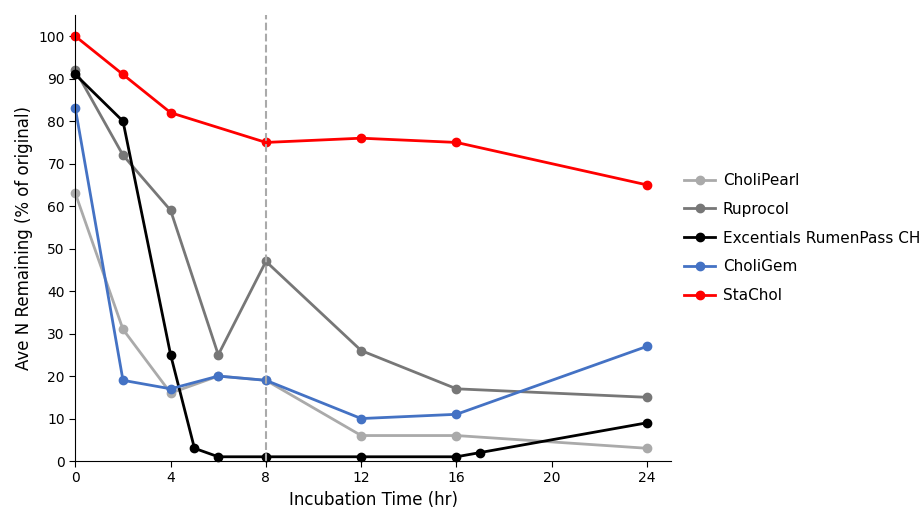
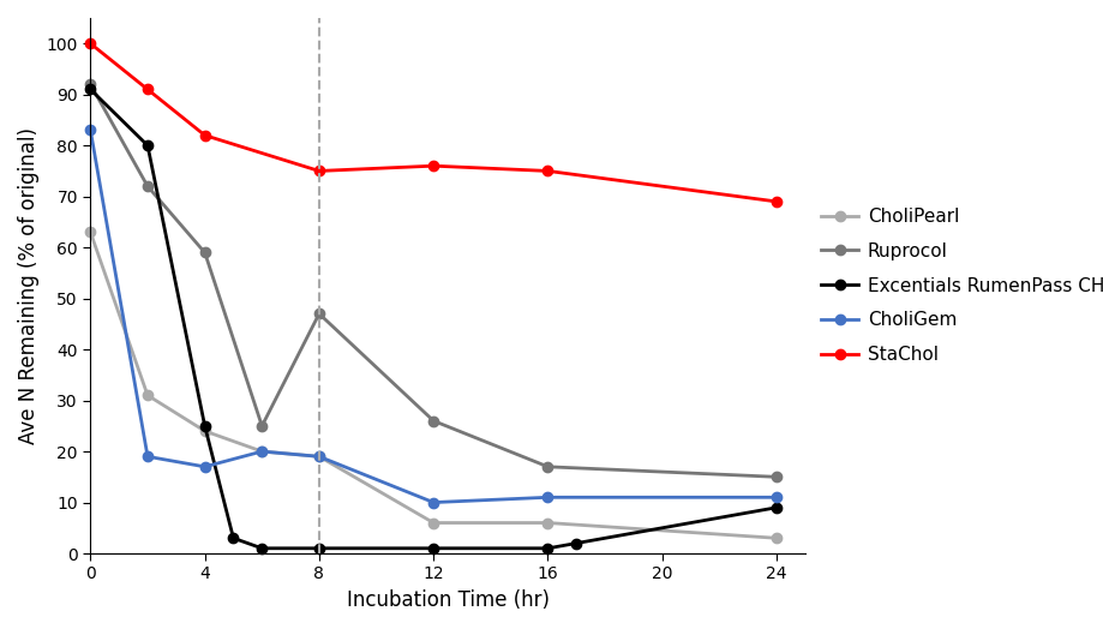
CholiPearl/4: 16 -> 24
CholiGem/24: 27 -> 11
StaChol/24: 65 -> 69
